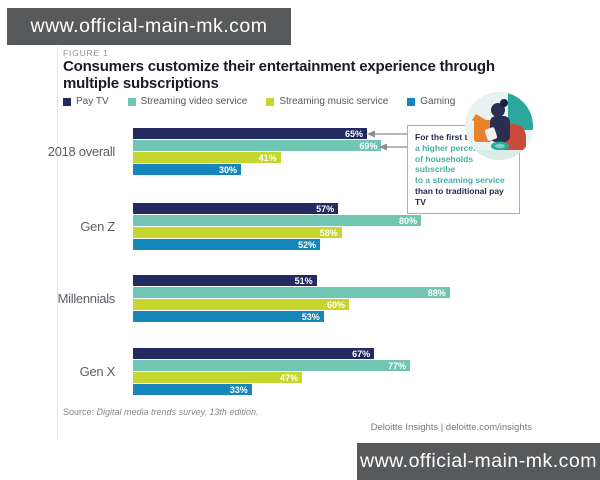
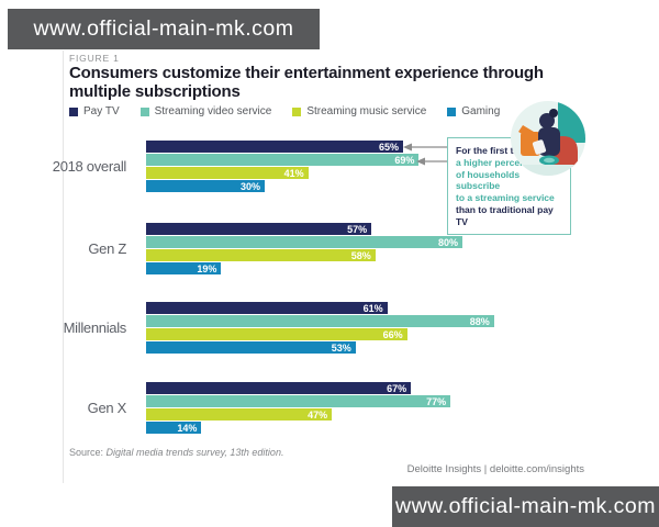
Gaming/Gen Z: 52% -> 19%
Pay TV/Millennials: 51% -> 61%
Streaming music service/Millennials: 60% -> 66%
Gaming/Gen X: 33% -> 14%
